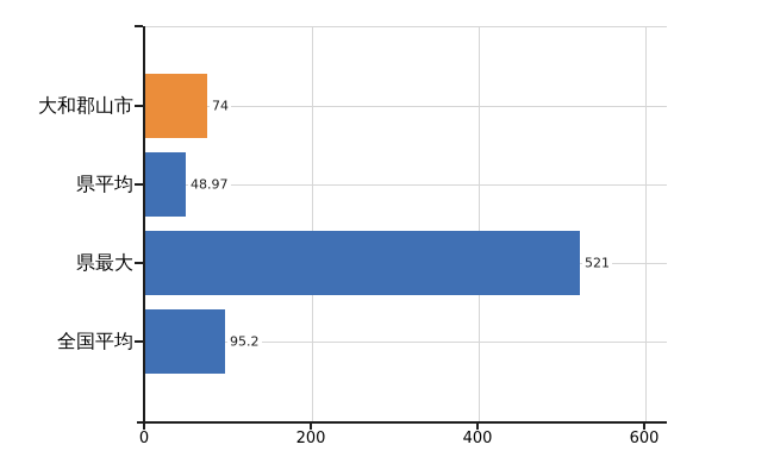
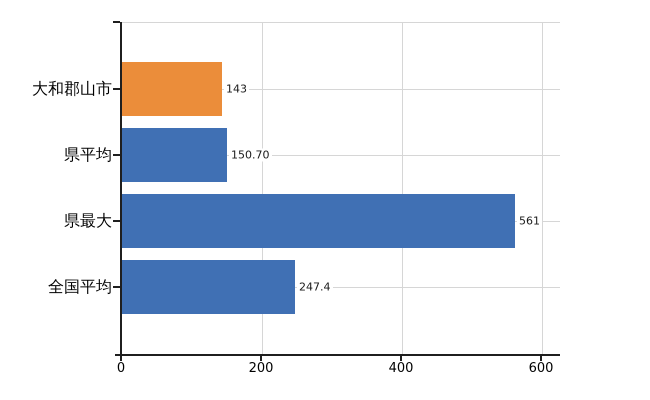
大和郡山市: 74 -> 143
県平均: 48.97 -> 150.70
県最大: 521 -> 561
全国平均: 95.2 -> 247.4
